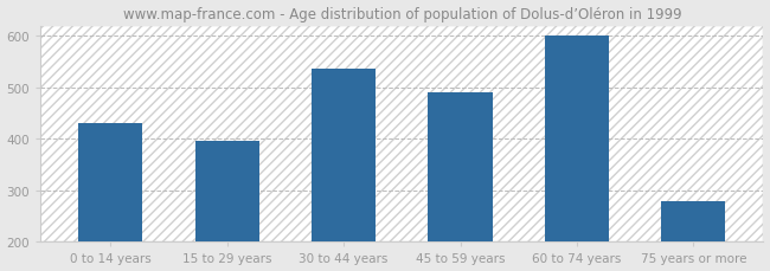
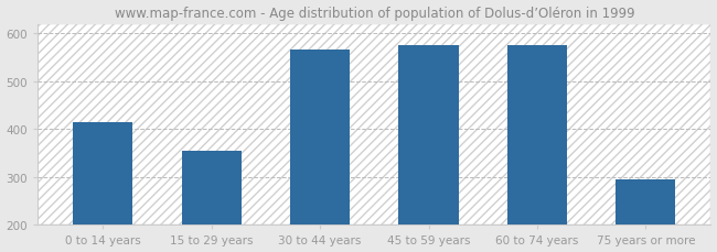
0 to 14 years: 430 -> 415
15 to 29 years: 397 -> 355
30 to 44 years: 537 -> 565
45 to 59 years: 490 -> 575
60 to 74 years: 600 -> 575
75 years or more: 278 -> 295
